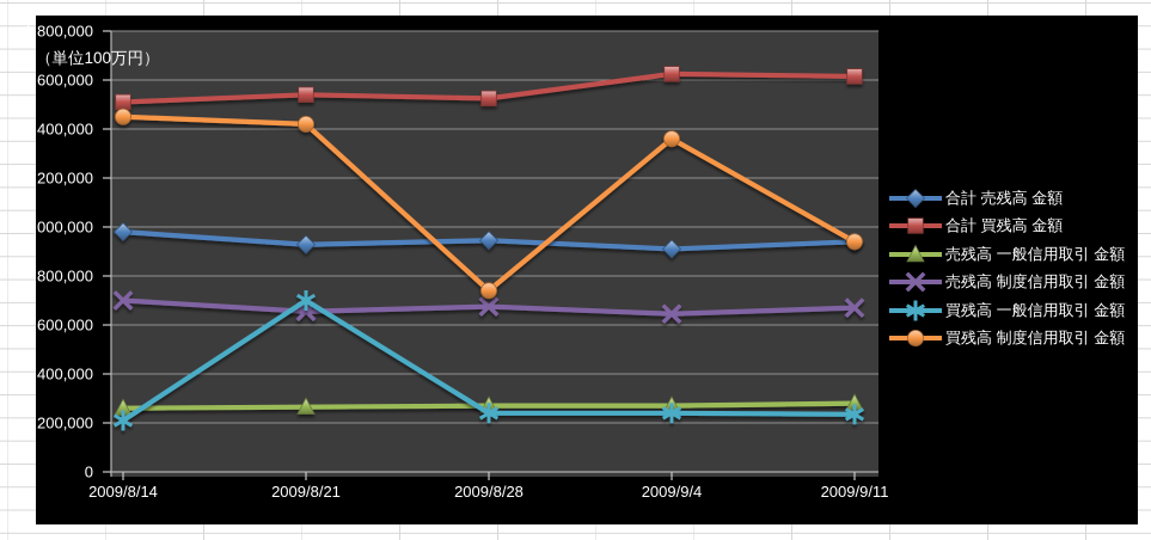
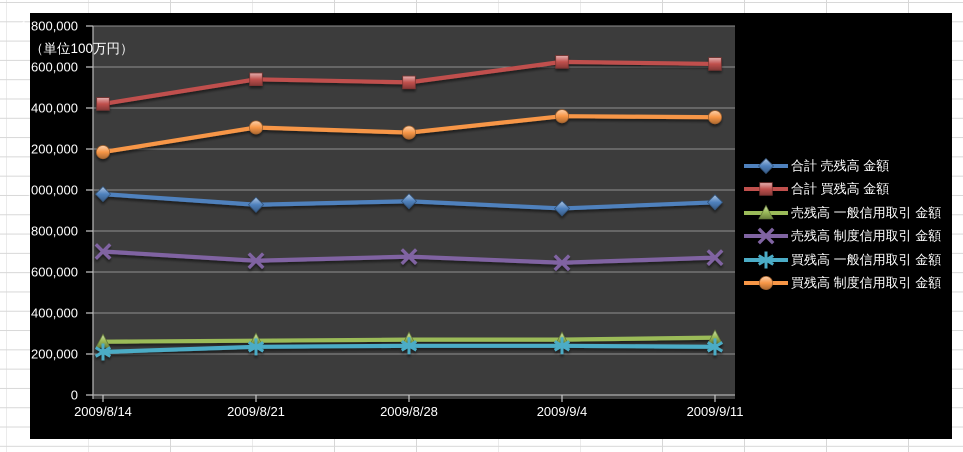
合計 買残高 金額/2009/8/14: 1510000 -> 1420000
買残高 制度信用取引 金額/2009/8/14: 1450000 -> 1180000
買残高 一般信用取引 金額/2009/8/21: 700000 -> 240000
買残高 制度信用取引 金額/2009/8/21: 1420000 -> 1300000
買残高 制度信用取引 金額/2009/8/28: 740000 -> 1280000
買残高 制度信用取引 金額/2009/9/11: 940000 -> 1360000
